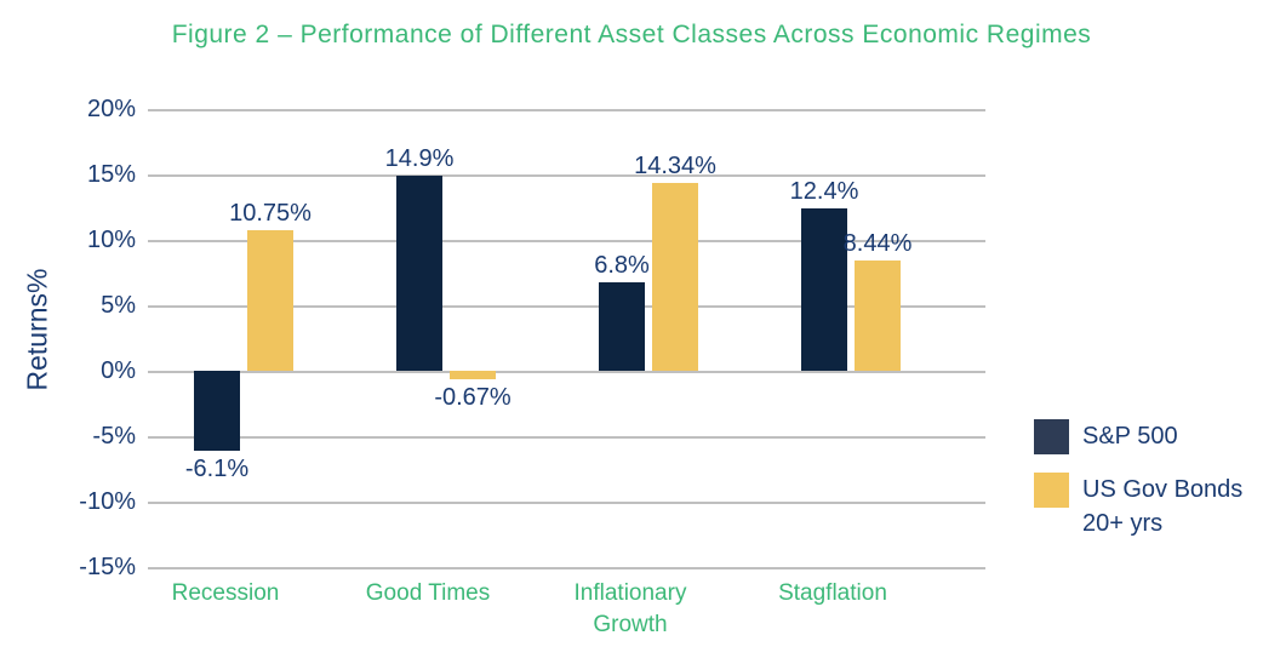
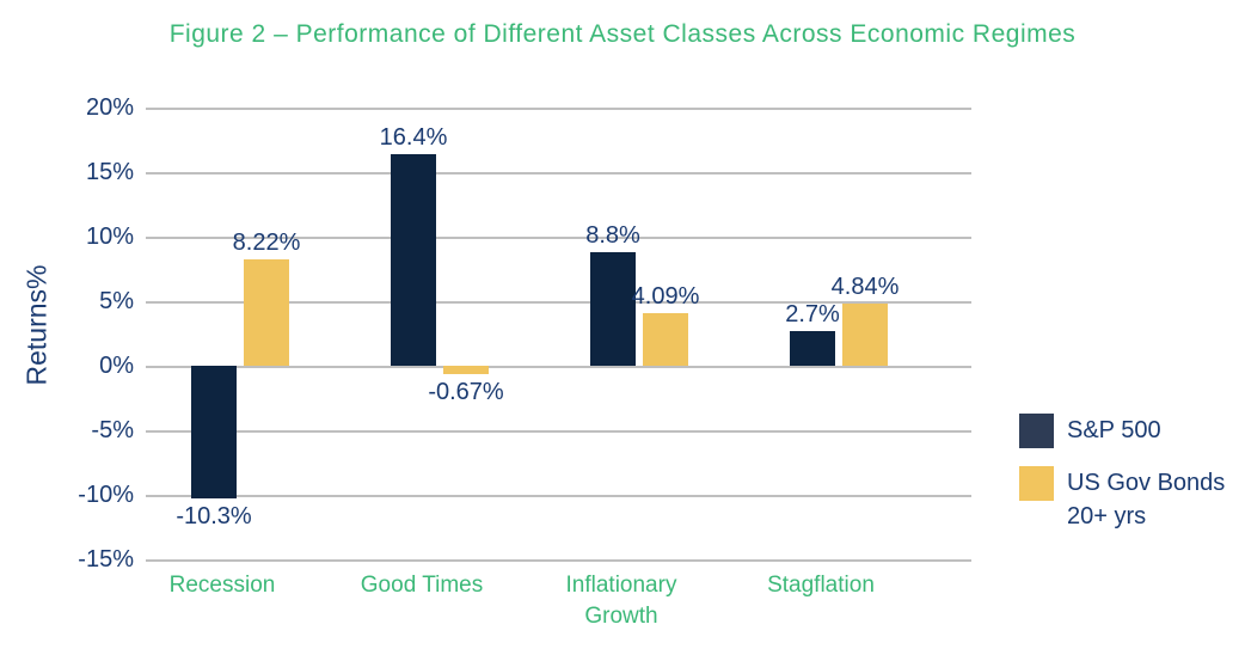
S&P 500/Recession: -6.1% -> -10.3%
US Gov Bonds 20+ yrs/Recession: 10.75% -> 8.22%
S&P 500/Good Times: 14.9% -> 16.4%
S&P 500/Inflationary Growth: 6.8% -> 8.8%
US Gov Bonds 20+ yrs/Inflationary Growth: 14.34% -> 4.09%
S&P 500/Stagflation: 12.4% -> 2.7%
US Gov Bonds 20+ yrs/Stagflation: 8.44% -> 4.84%
